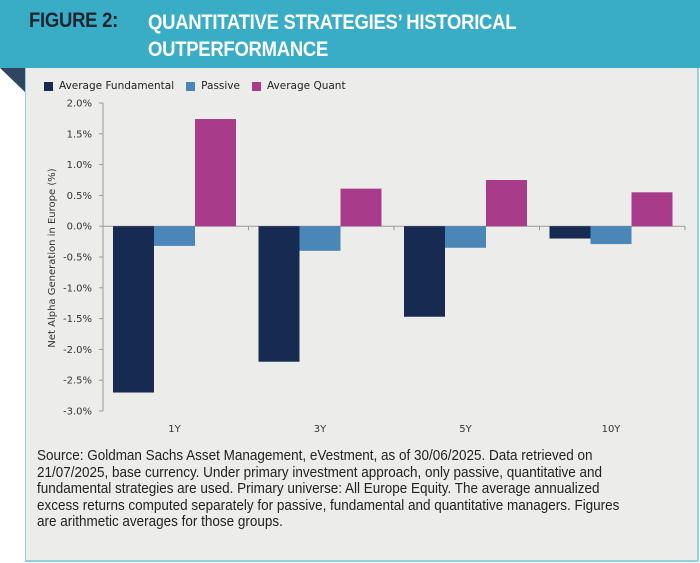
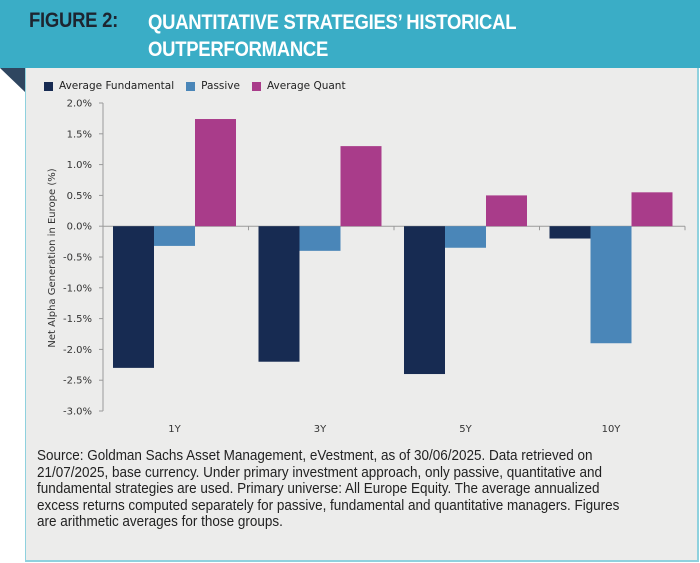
Average Fundamental/1Y: -2.7% -> -2.3%
Average Quant/3Y: 0.6% -> 1.3%
Average Fundamental/5Y: -1.5% -> -2.4%
Average Quant/5Y: 0.8% -> 0.5%
Passive/10Y: -0.3% -> -1.9%
